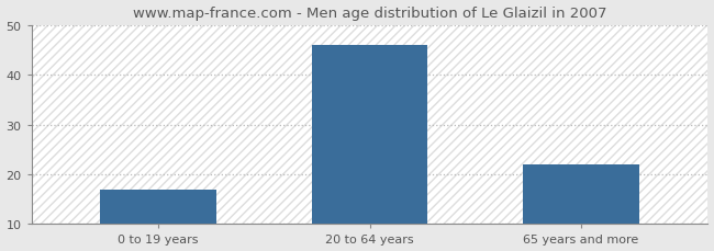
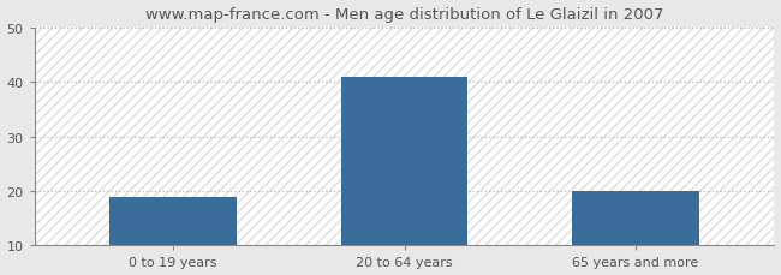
0 to 19 years: 17 -> 19
20 to 64 years: 46 -> 41
65 years and more: 22 -> 20
